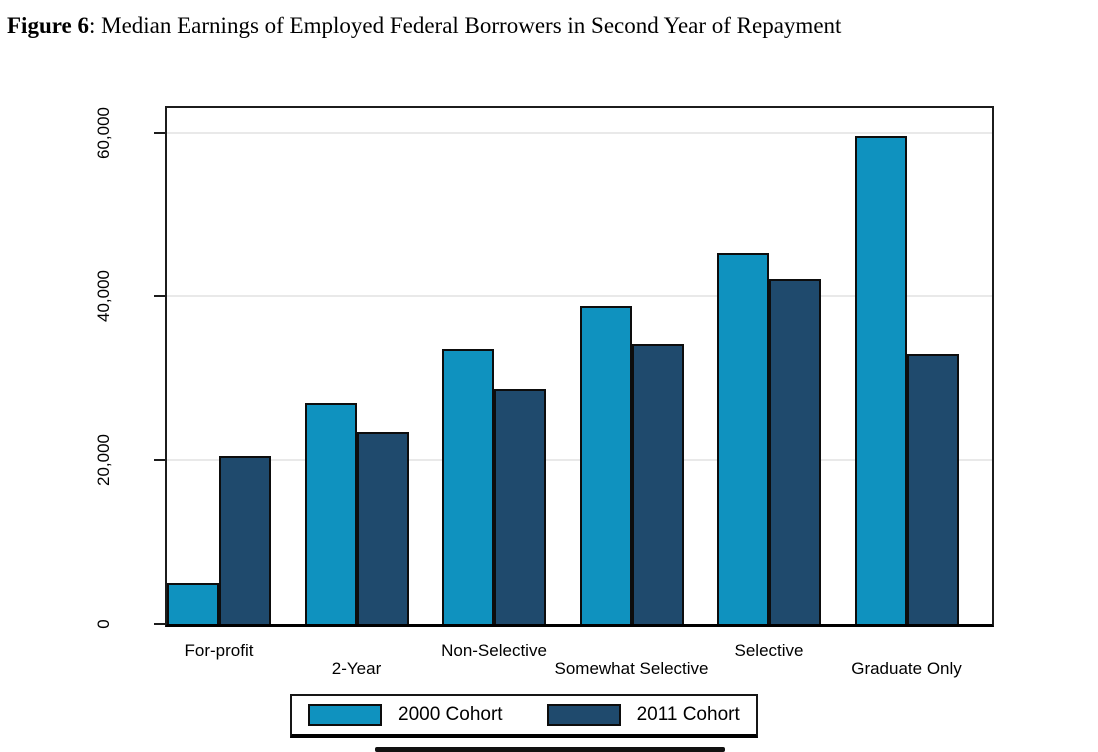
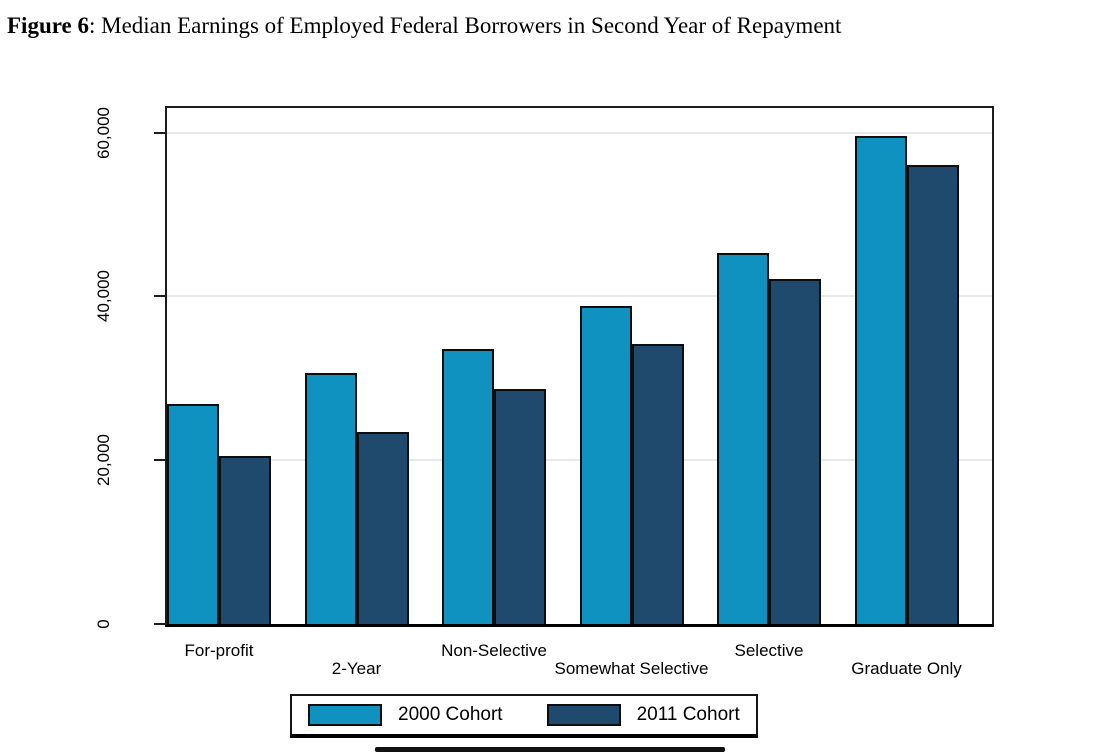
2000 Cohort/For-profit: 5000 -> 27000
2000 Cohort/2-Year: 27000 -> 31000
2011 Cohort/Graduate Only: 33000 -> 56000
